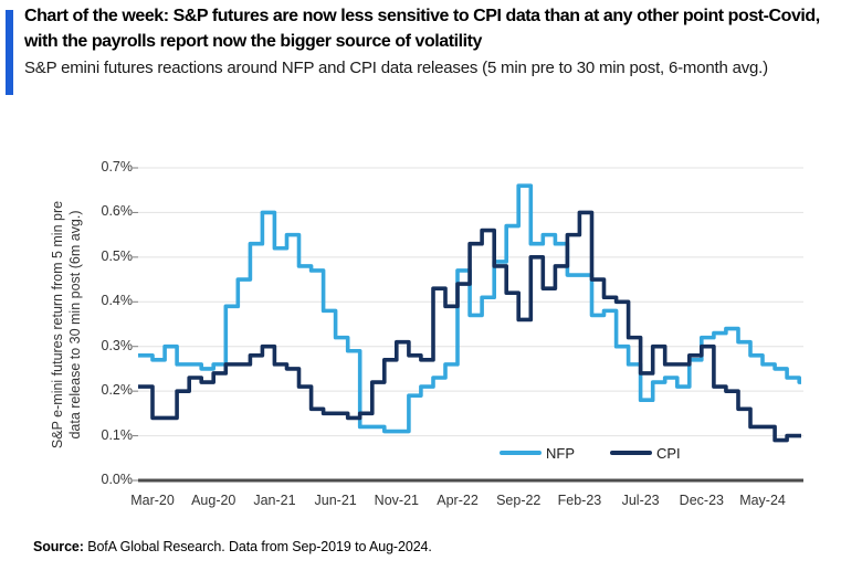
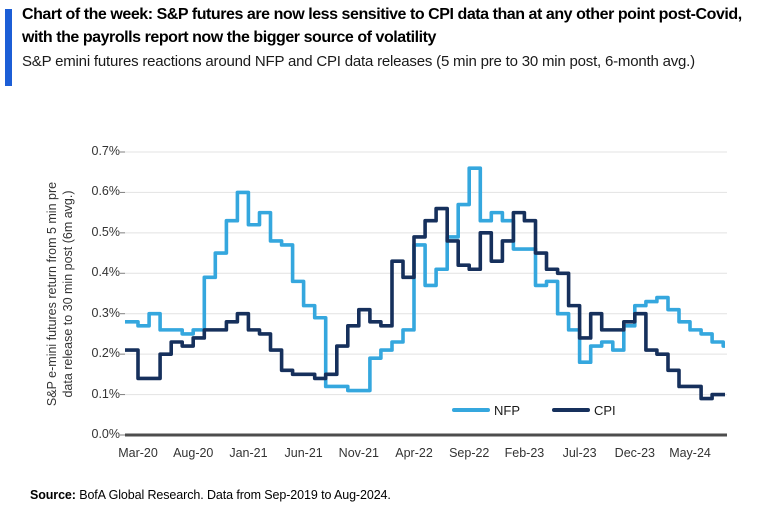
CPI/Apr-22: 0.44% -> 0.49%
CPI/Sep-22: 0.36% -> 0.41%
CPI/Feb-23: 0.60% -> 0.53%
